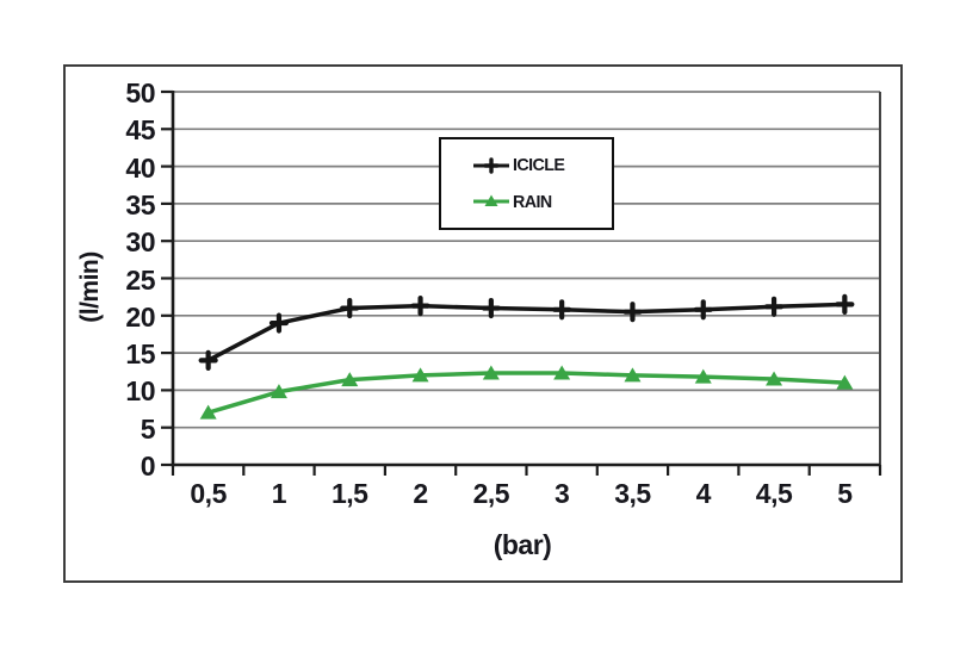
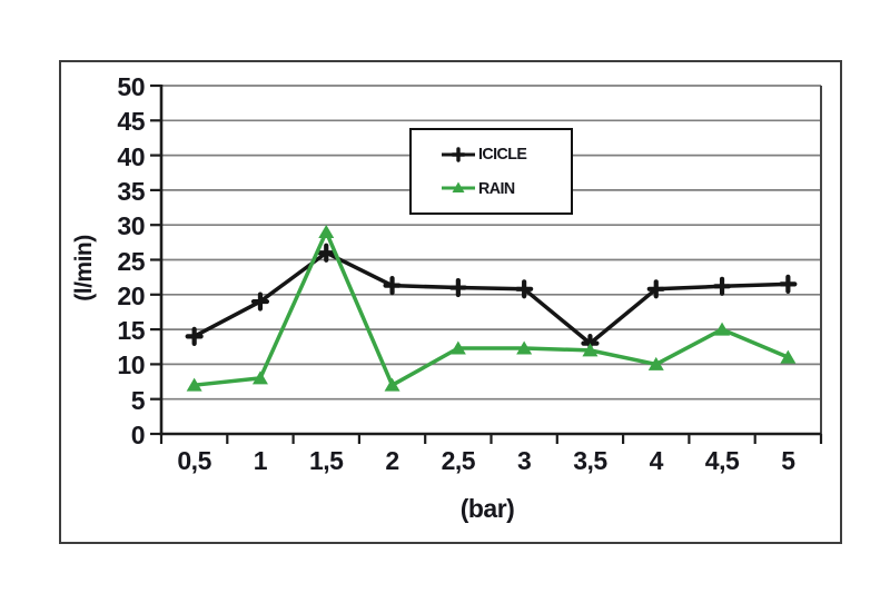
RAIN/1: 10 -> 8
ICICLE/1,5: 21 -> 26
RAIN/1,5: 11 -> 29
RAIN/2: 12 -> 7
ICICLE/3,5: 20 -> 13
RAIN/4: 12 -> 10
RAIN/4,5: 12 -> 15
